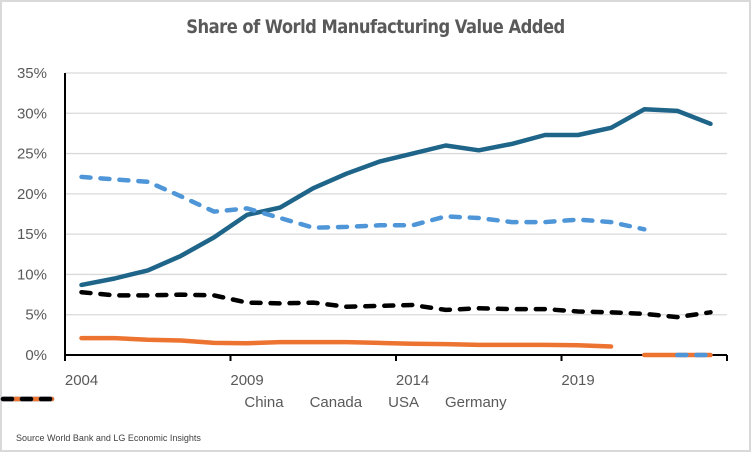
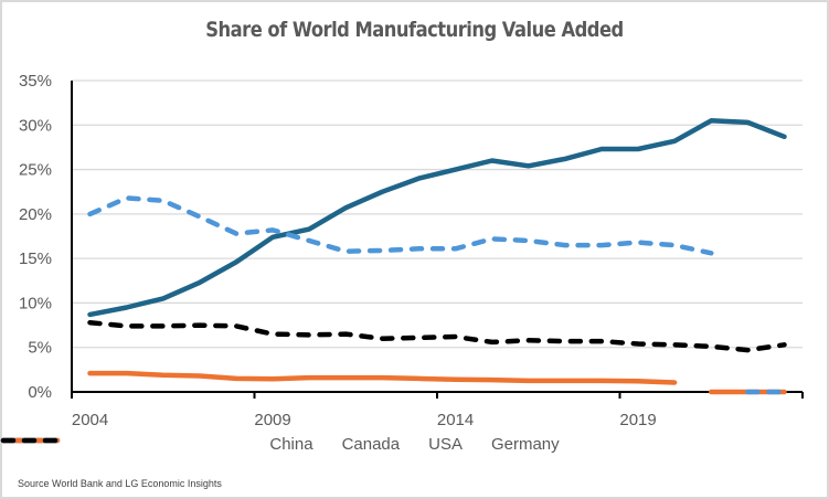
USA/2004: 22% -> 20%
